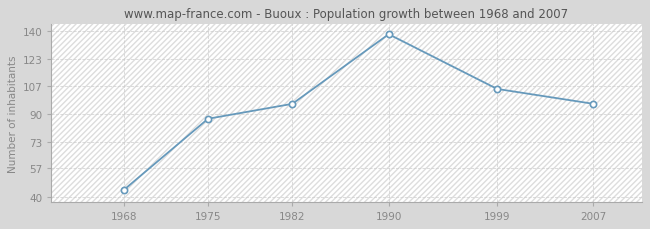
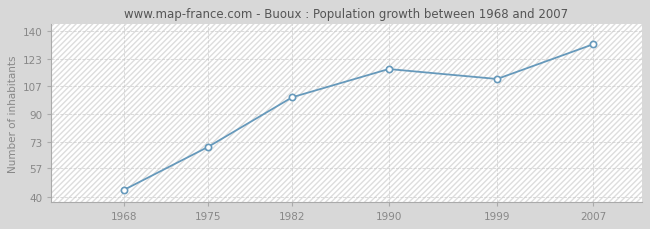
1975: 87 -> 70
1982: 96 -> 100
1990: 138 -> 117
1999: 105 -> 111
2007: 96 -> 132
